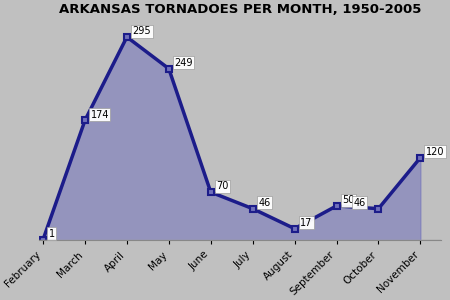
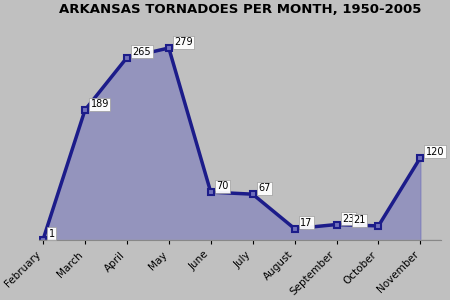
March: 174 -> 189
April: 295 -> 265
May: 249 -> 279
July: 46 -> 67
September: 50 -> 23
October: 46 -> 21
